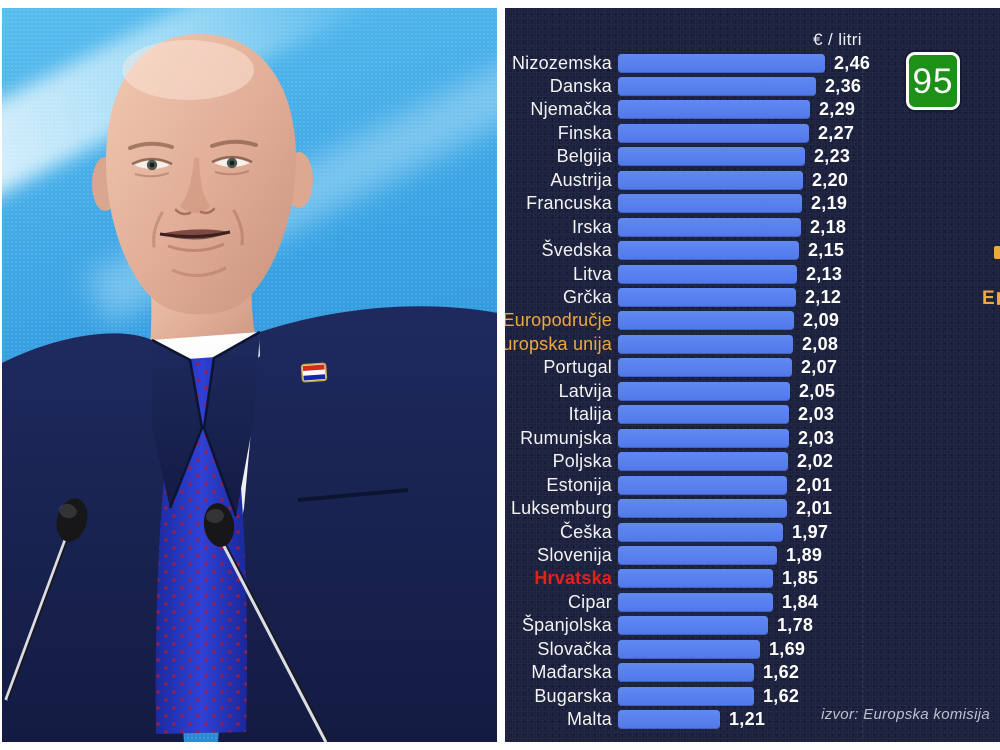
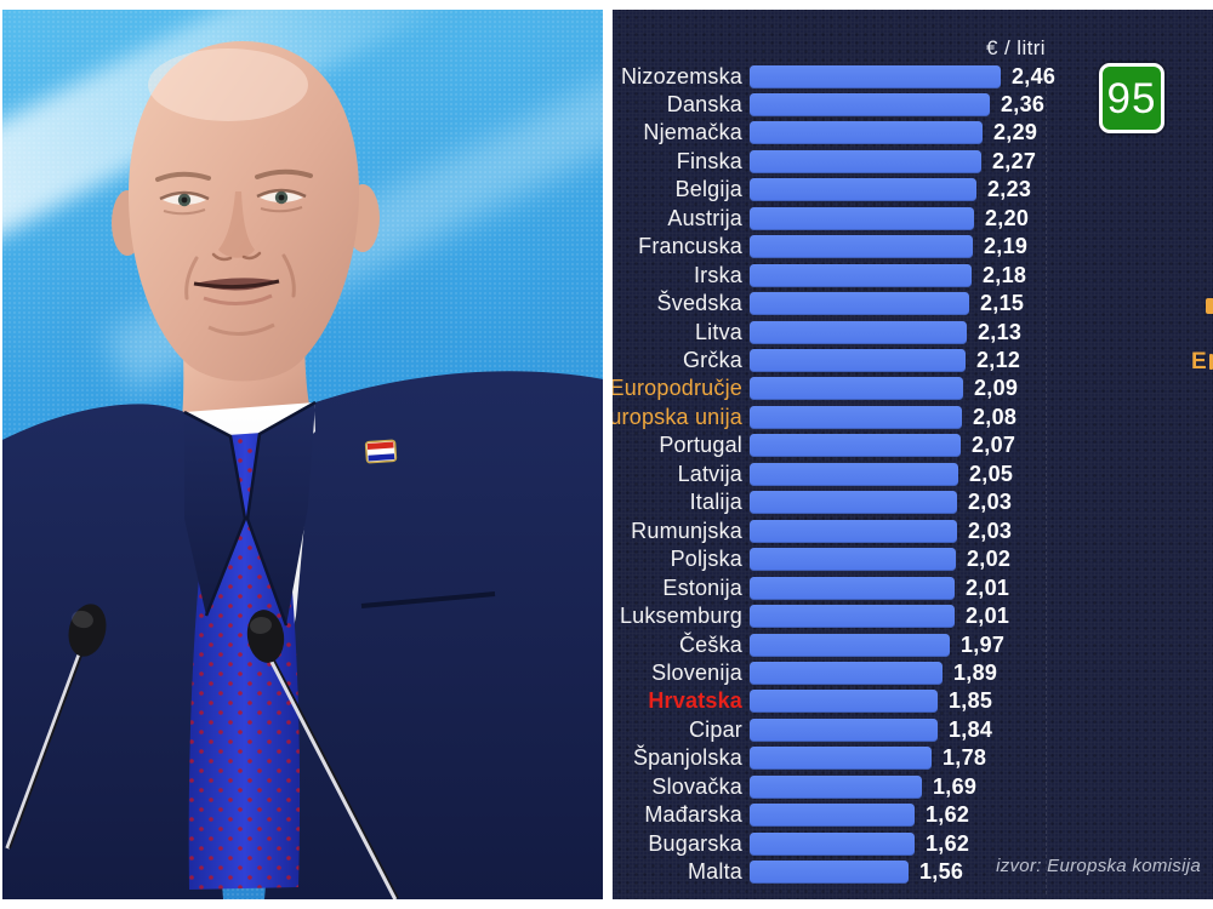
Malta: 1,21 -> 1,56
